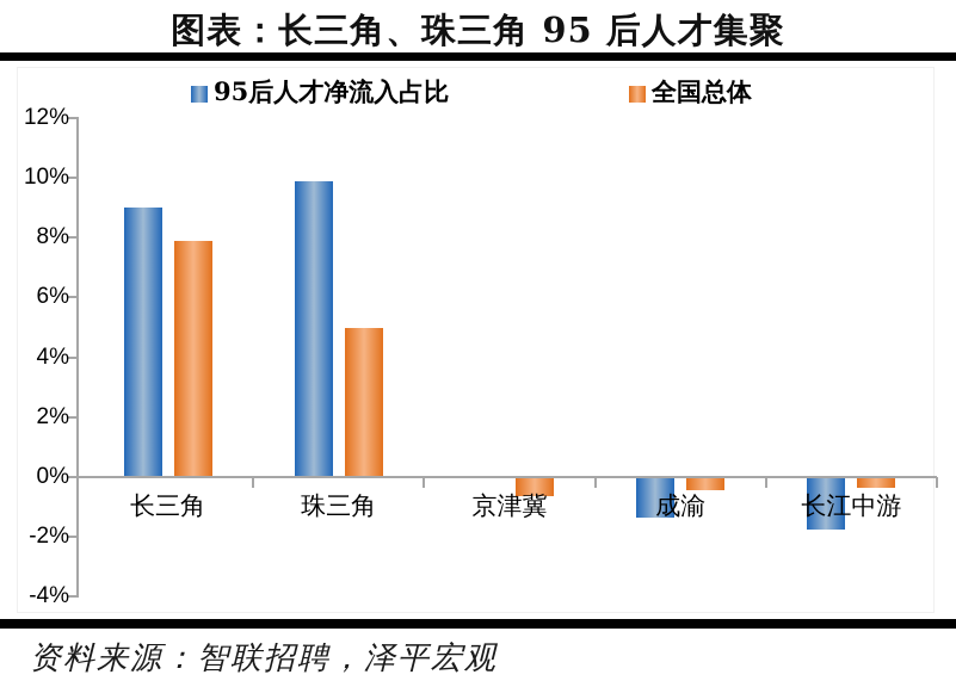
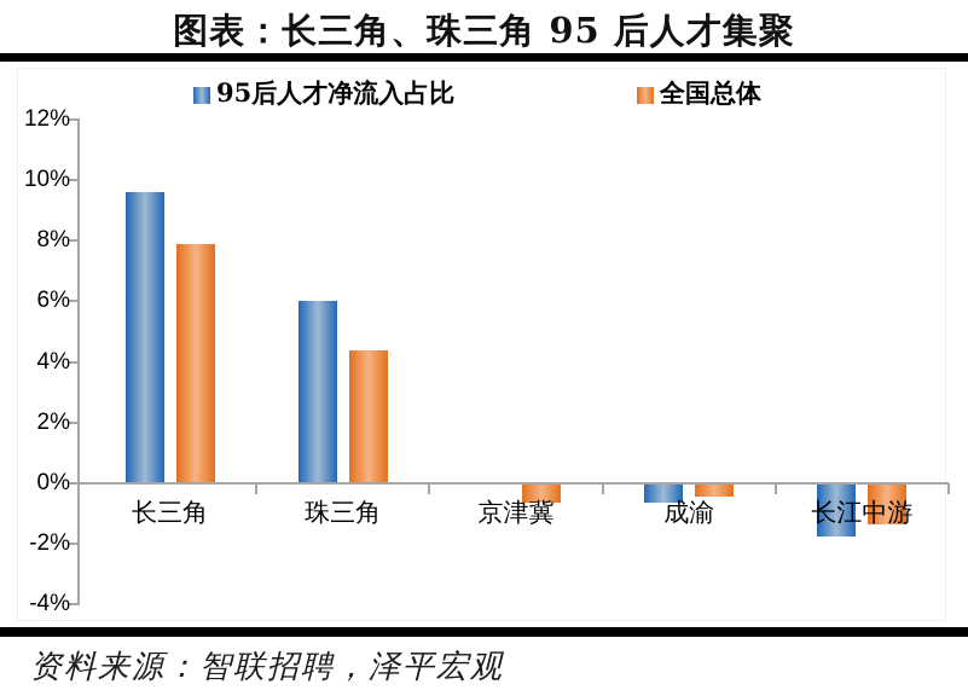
95后人才净流入占比/长三角: 9.0% -> 9.6%
95后人才净流入占比/珠三角: 9.9% -> 6.0%
全国总体/珠三角: 5.0% -> 4.4%
95后人才净流入占比/成渝: -1.3% -> -0.6%
全国总体/长江中游: -0.3% -> -1.3%
